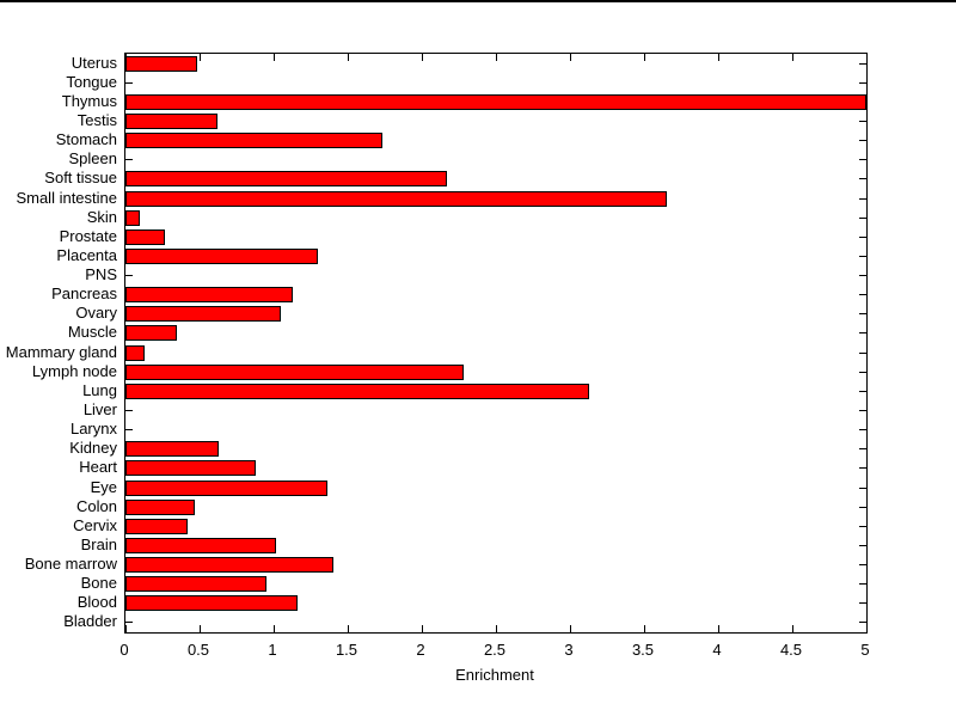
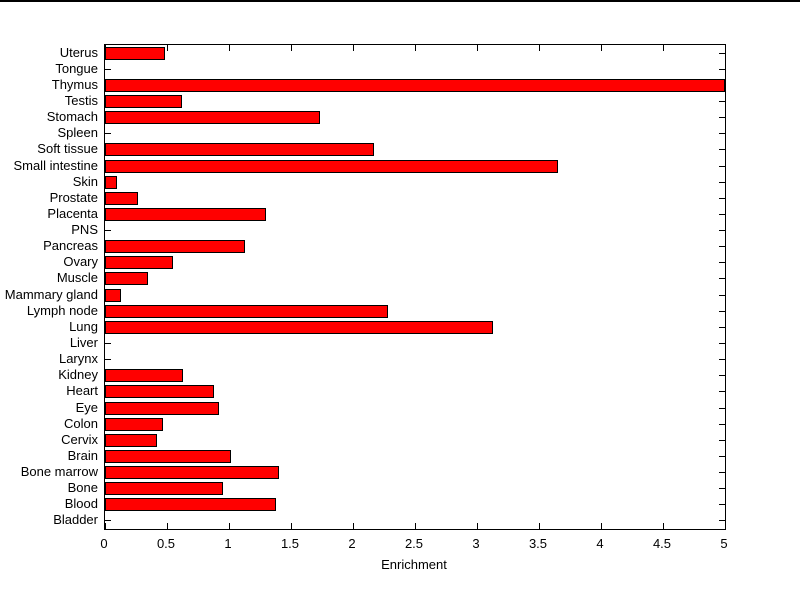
Ovary: 1.05 -> 0.55
Eye: 1.36 -> 0.92
Blood: 1.16 -> 1.38
